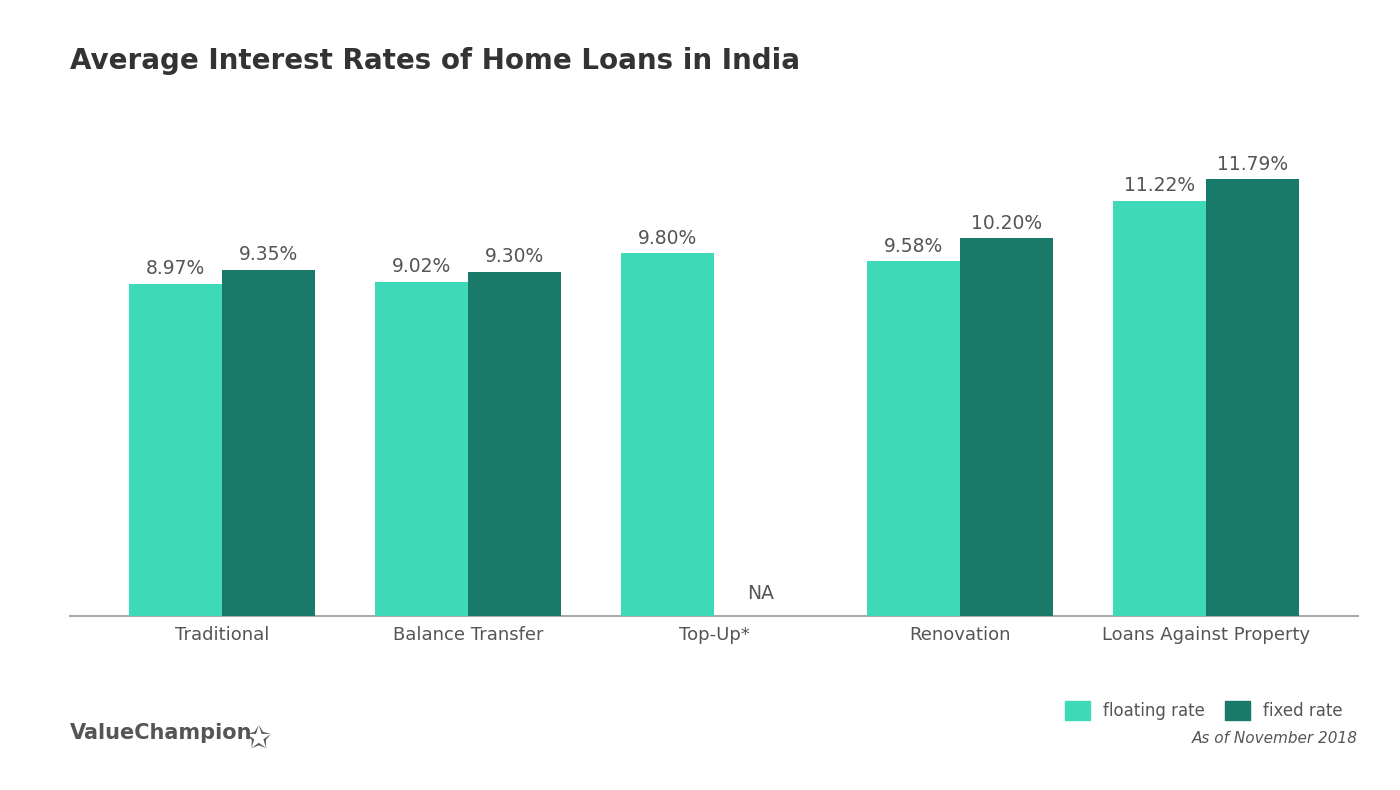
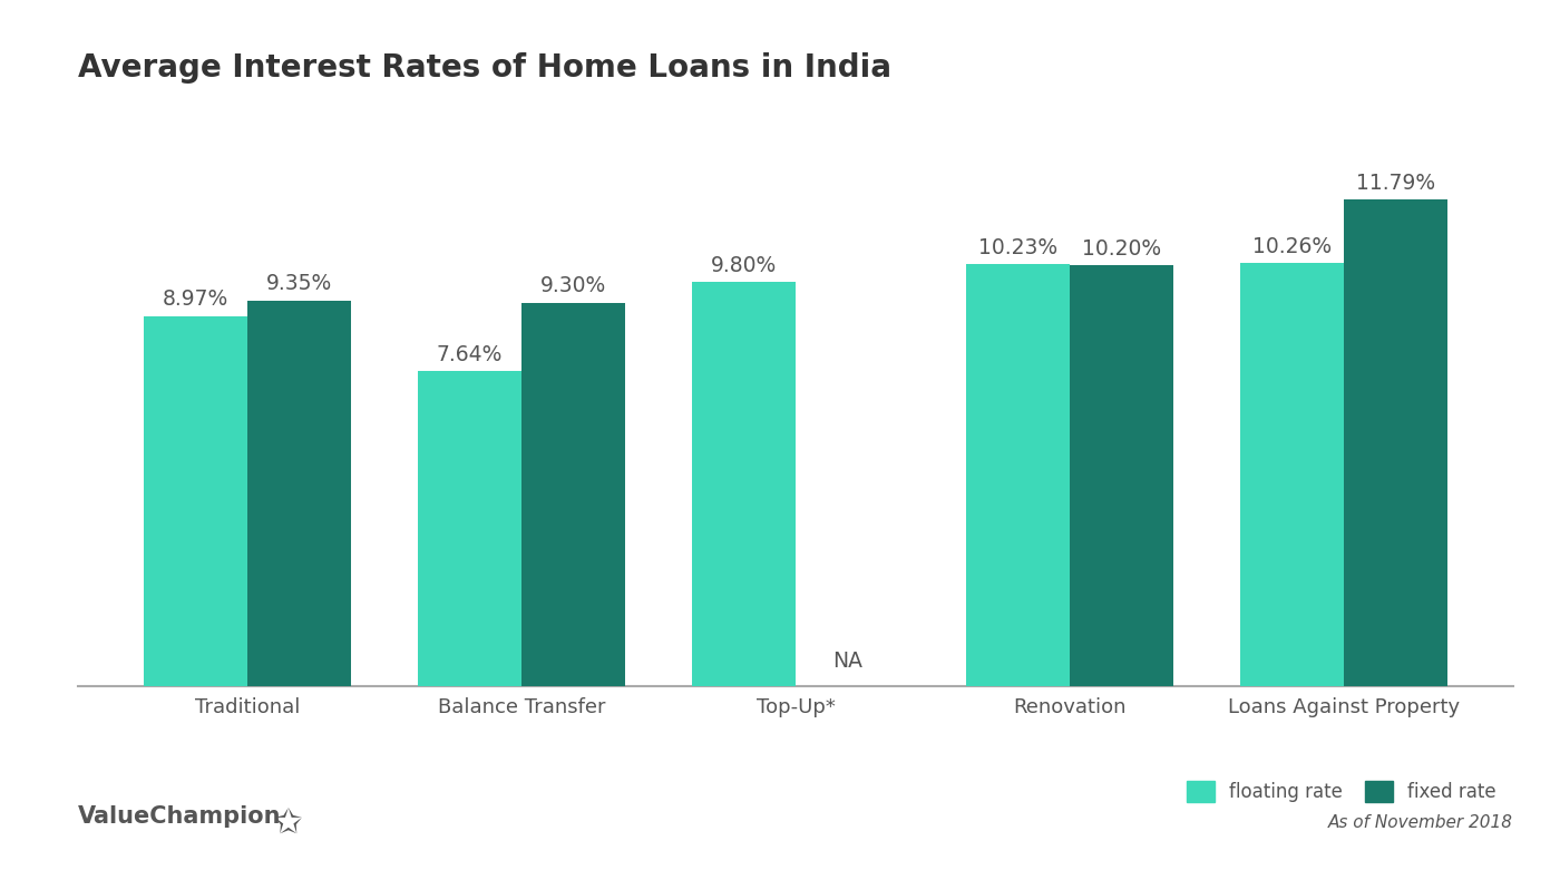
floating rate/Balance Transfer: 9.02% -> 7.64%
floating rate/Renovation: 9.58% -> 10.23%
floating rate/Loans Against Property: 11.22% -> 10.26%
